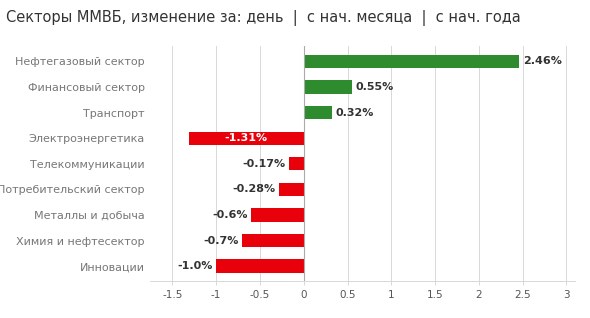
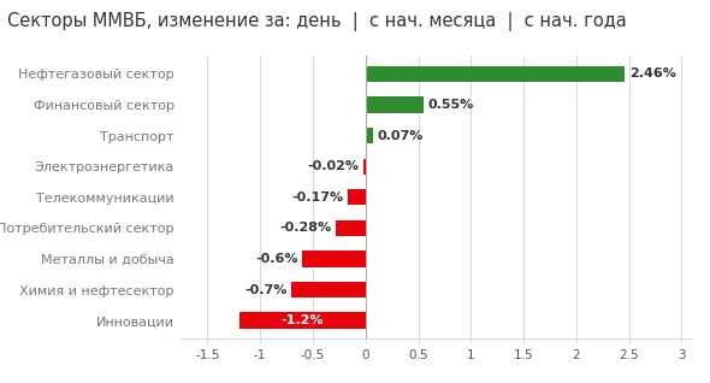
Транспорт: 0.32% -> 0.07%
Электроэнергетика: -1.31% -> -0.02%
Инновации: -1.0% -> -1.2%
